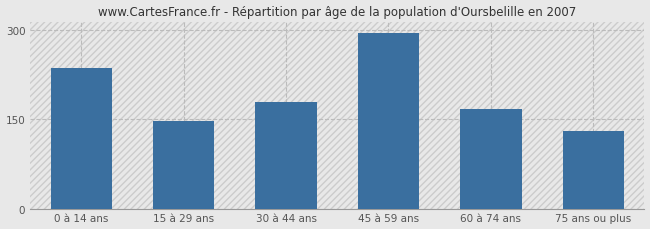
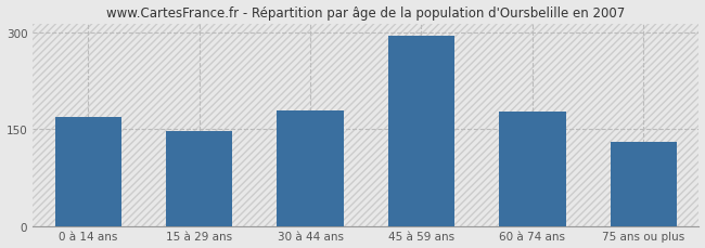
0 à 14 ans: 236 -> 170
60 à 74 ans: 168 -> 178
